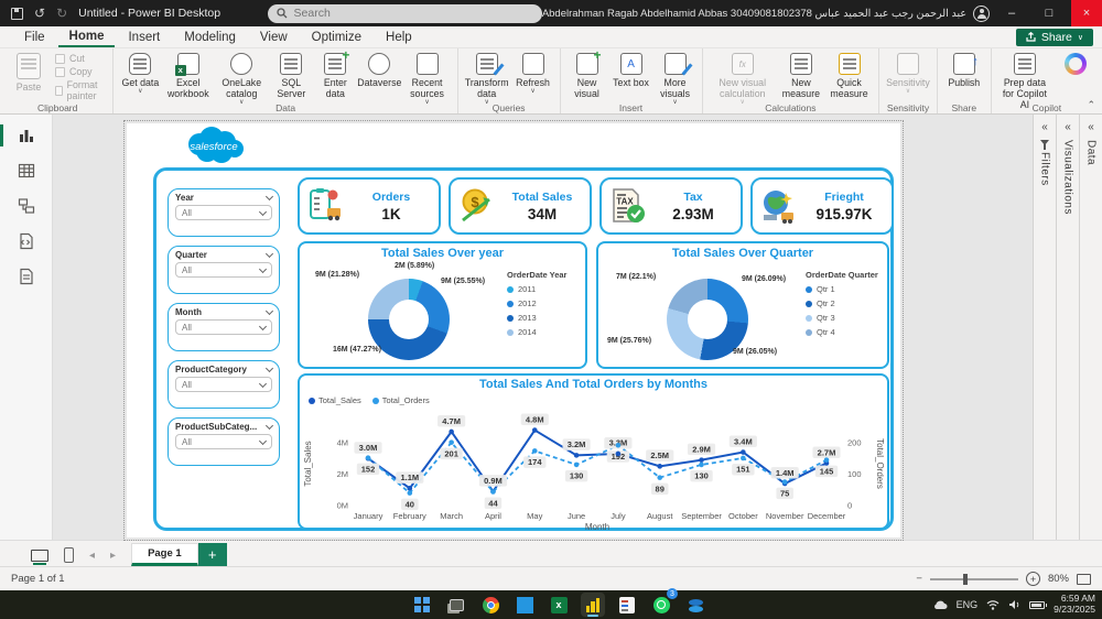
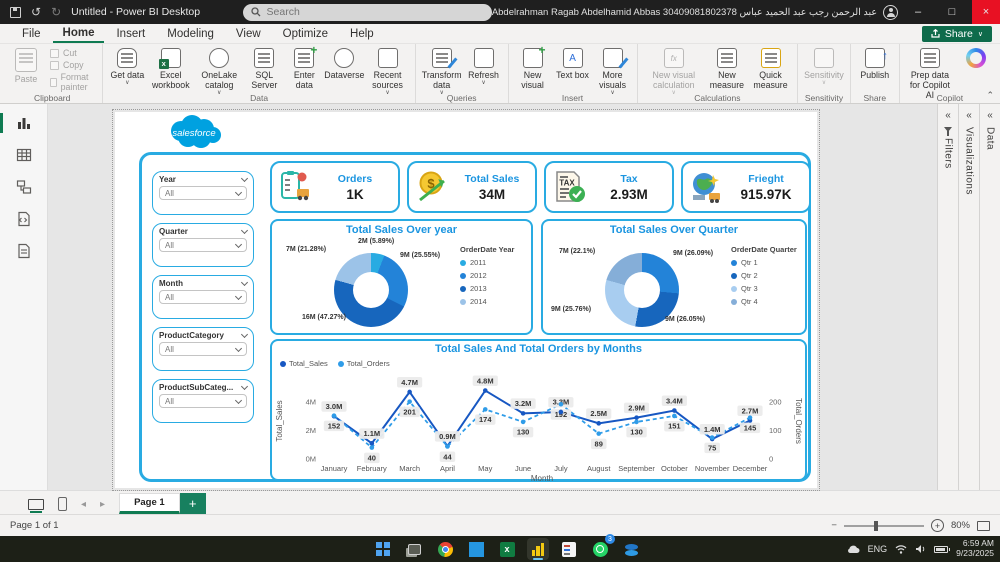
Total Sales Over year/2014: 9M -> 7M
